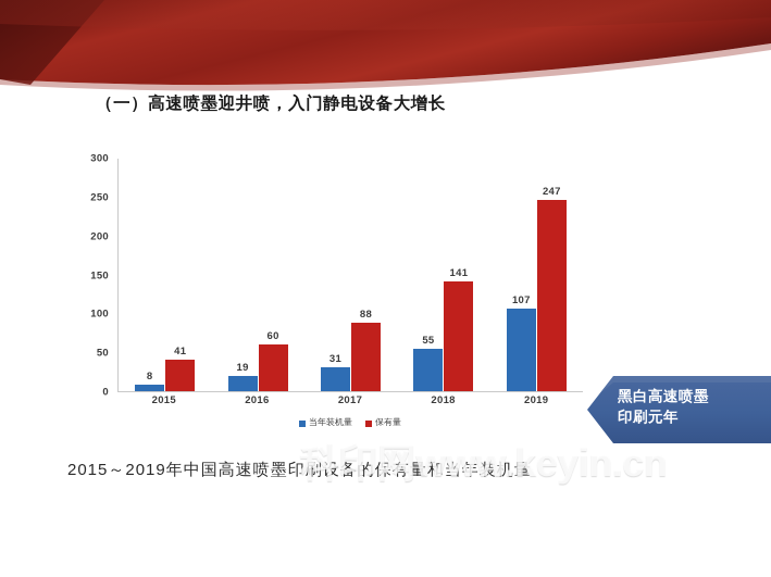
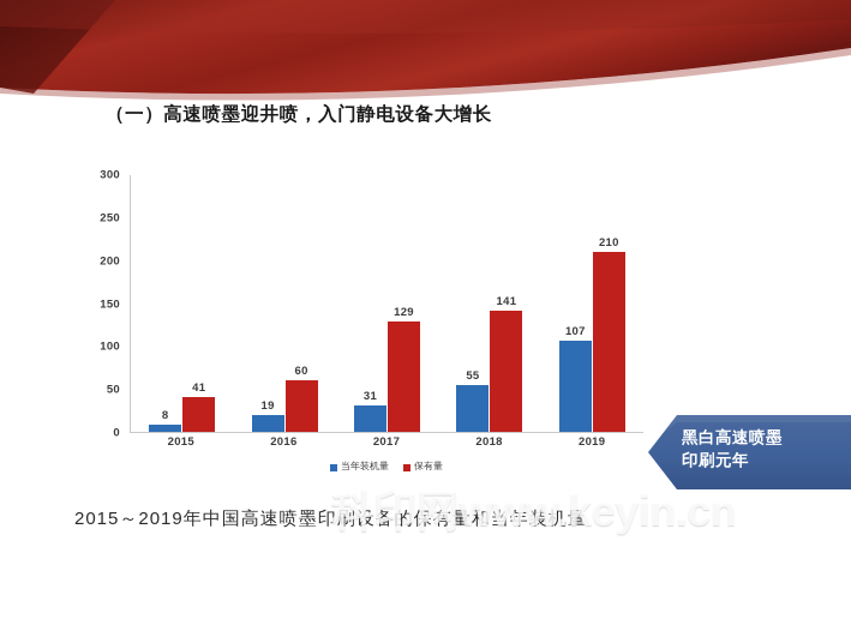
保有量/2017: 88 -> 129
保有量/2019: 247 -> 210
